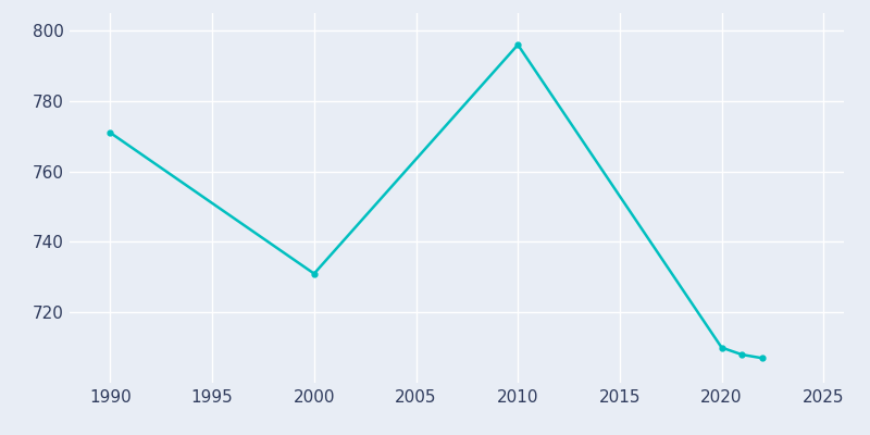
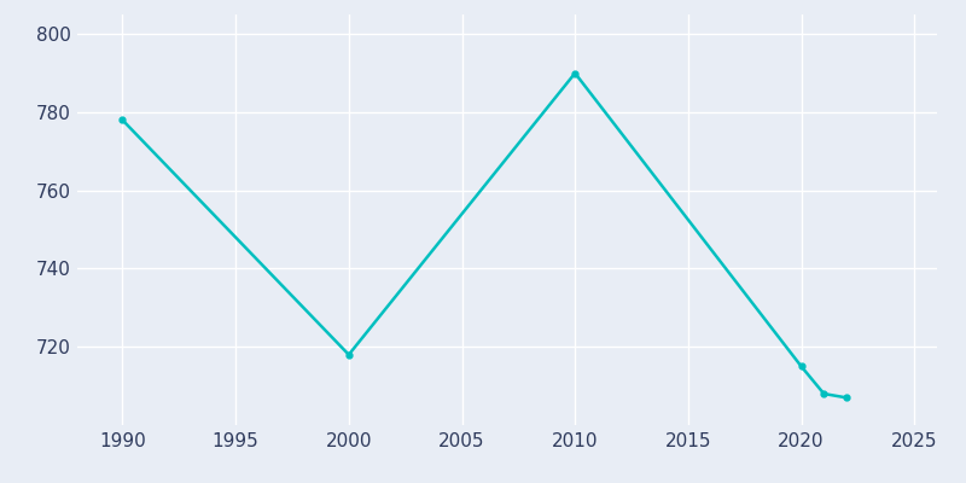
1990: 771 -> 778
2000: 731 -> 718
2010: 796 -> 790
2020: 710 -> 715
